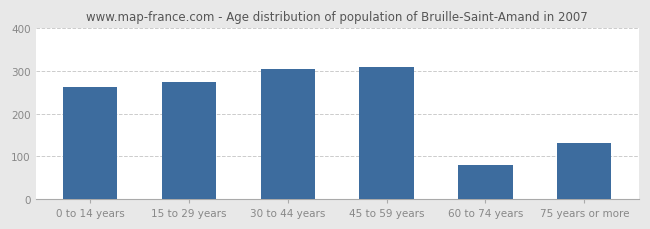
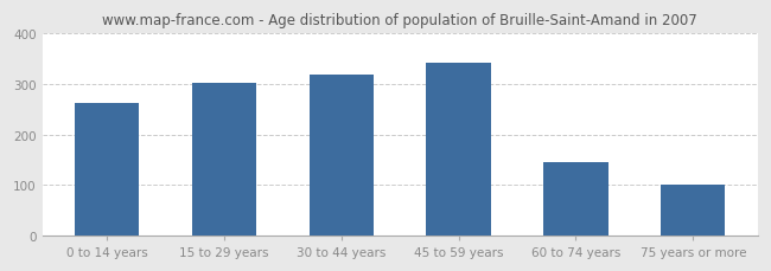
15 to 29 years: 275 -> 302
30 to 44 years: 305 -> 320
45 to 59 years: 310 -> 343
60 to 74 years: 80 -> 146
75 years or more: 130 -> 101
